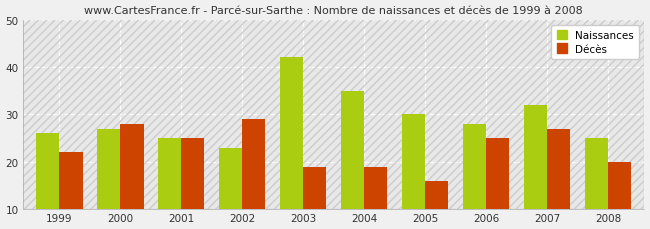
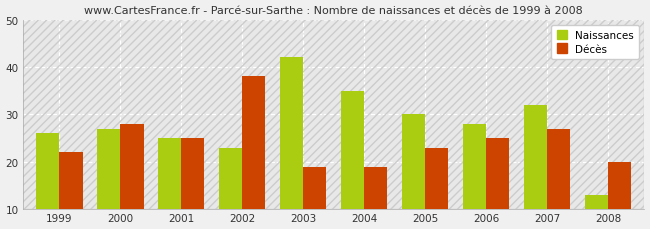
Décès/2002: 29 -> 38
Décès/2005: 16 -> 23
Naissances/2008: 25 -> 13
